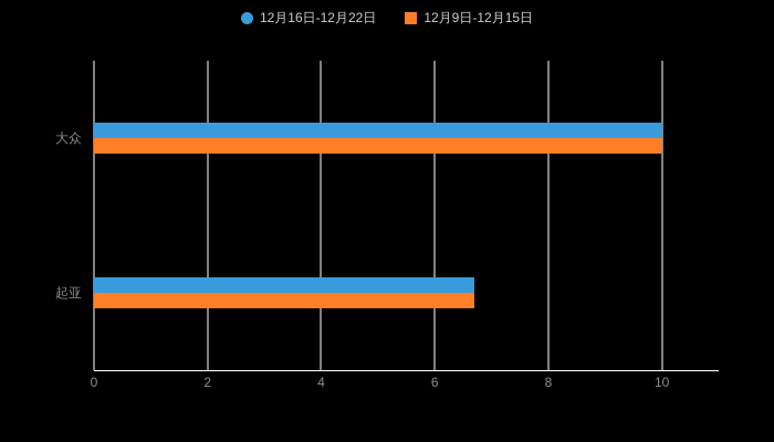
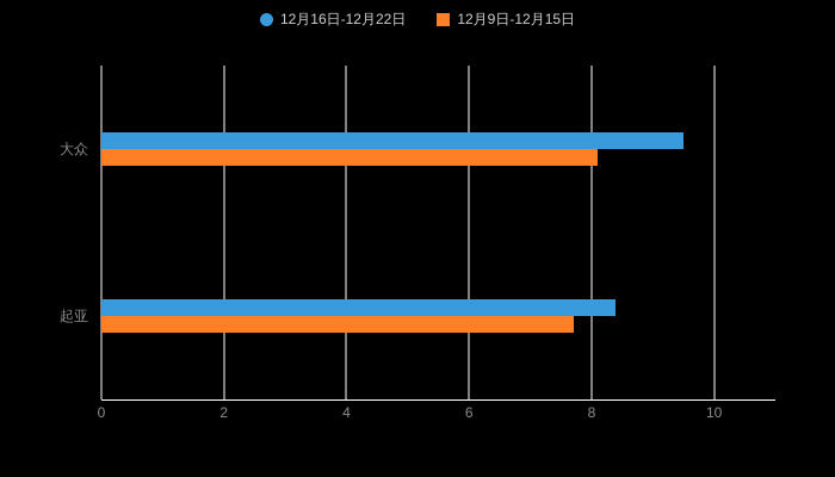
12月16日-12月22日/大众: 10.0 -> 9.5
12月9日-12月15日/大众: 10.0 -> 8.1
12月16日-12月22日/起亚: 6.7 -> 8.4
12月9日-12月15日/起亚: 6.7 -> 7.7
